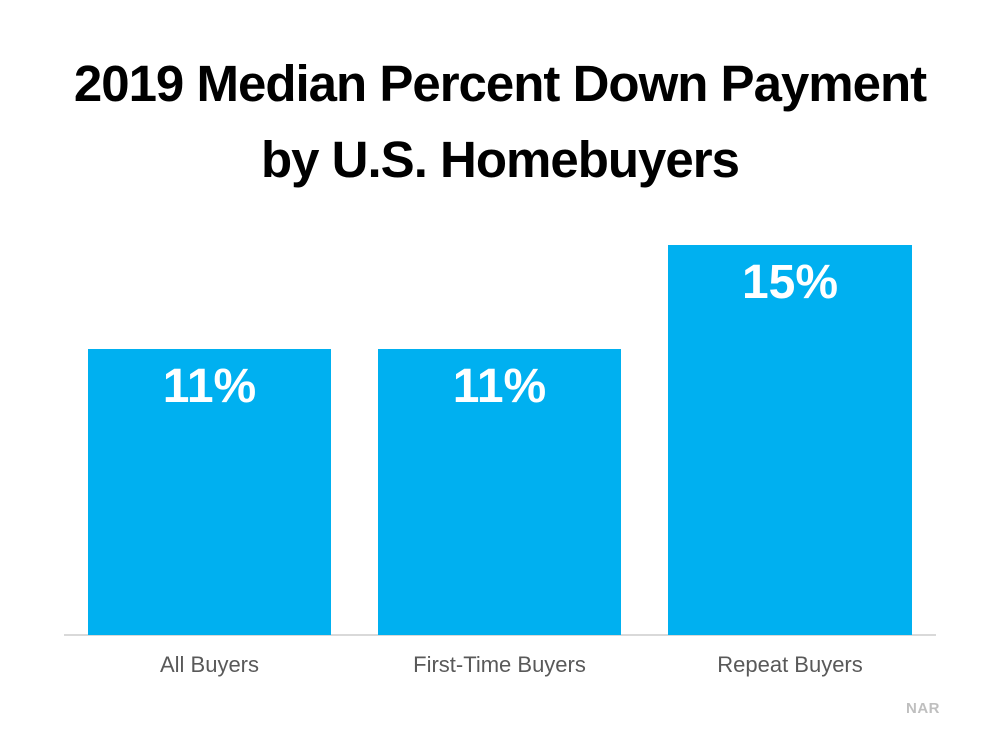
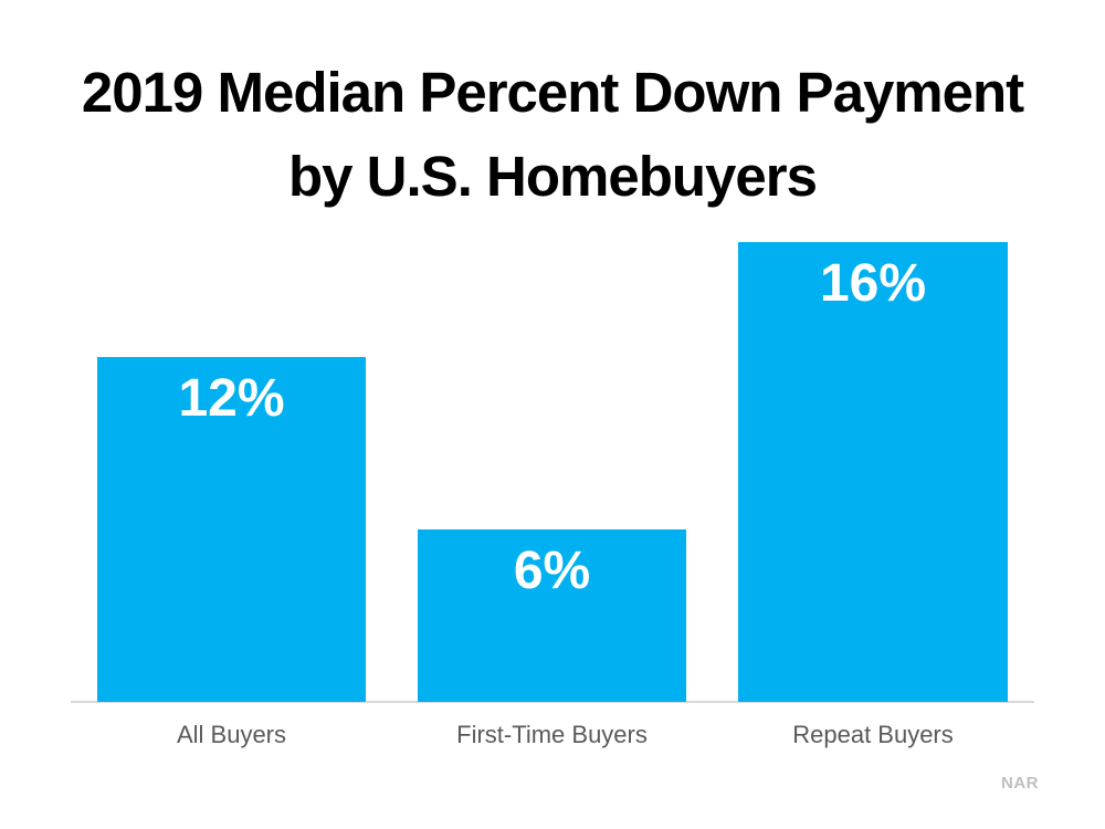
All Buyers: 11% -> 12%
First-Time Buyers: 11% -> 6%
Repeat Buyers: 15% -> 16%
